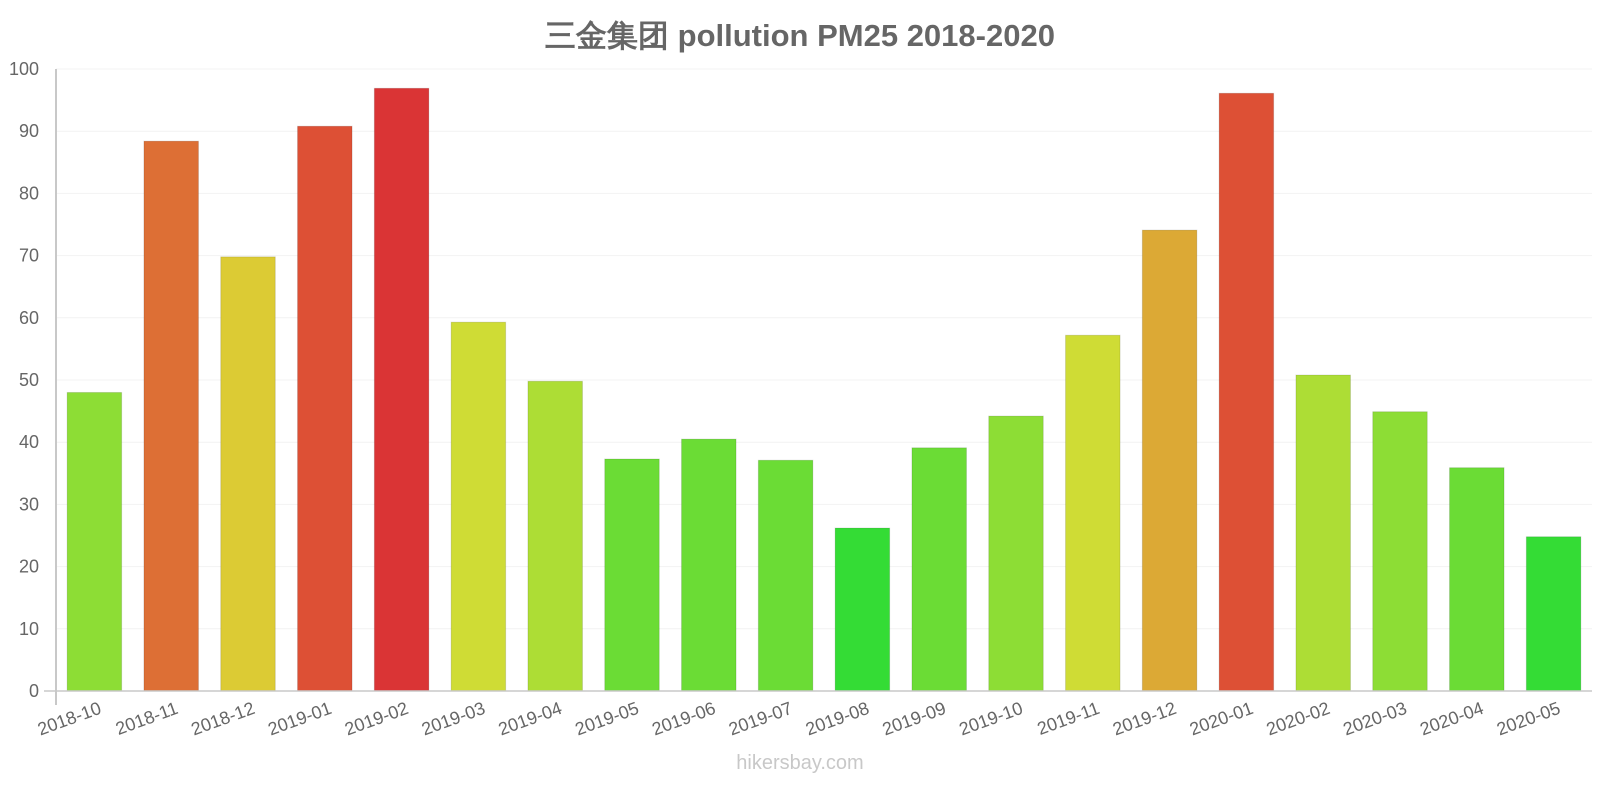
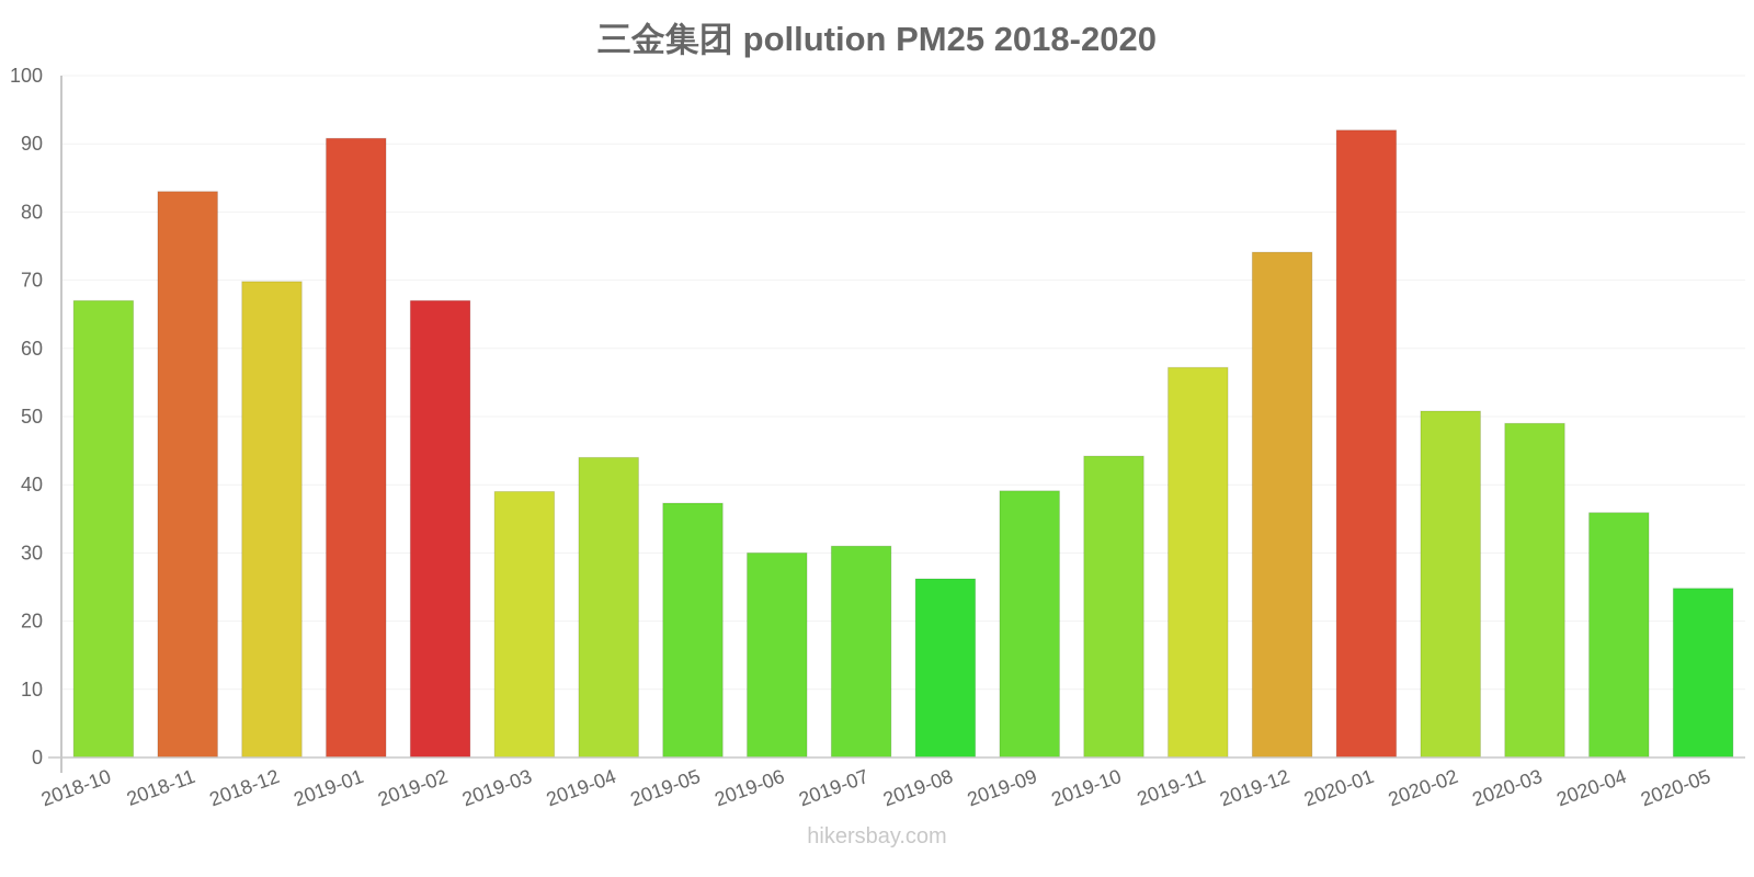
2018-10: 48 -> 67
2018-11: 88 -> 83
2019-02: 97 -> 67
2019-03: 59 -> 39
2019-04: 50 -> 44
2019-06: 40 -> 30
2019-07: 37 -> 31
2020-01: 96 -> 92
2020-03: 45 -> 49
